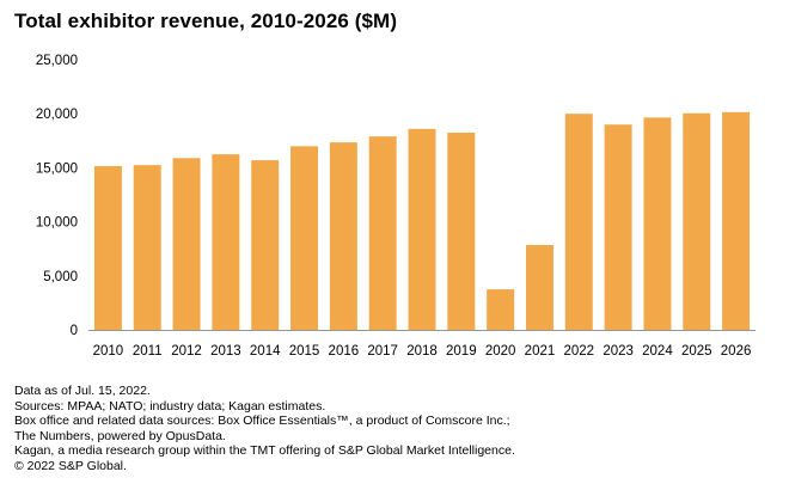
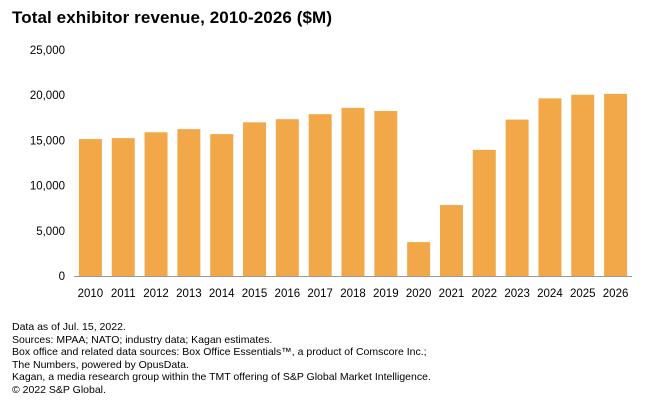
2022: 20000 -> 14000
2023: 19000 -> 17000
